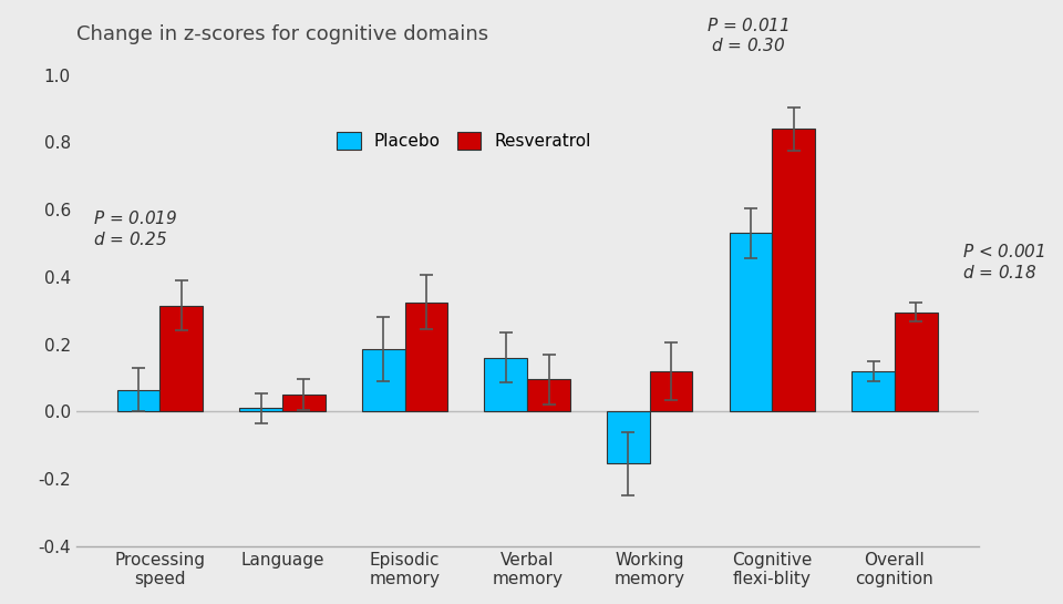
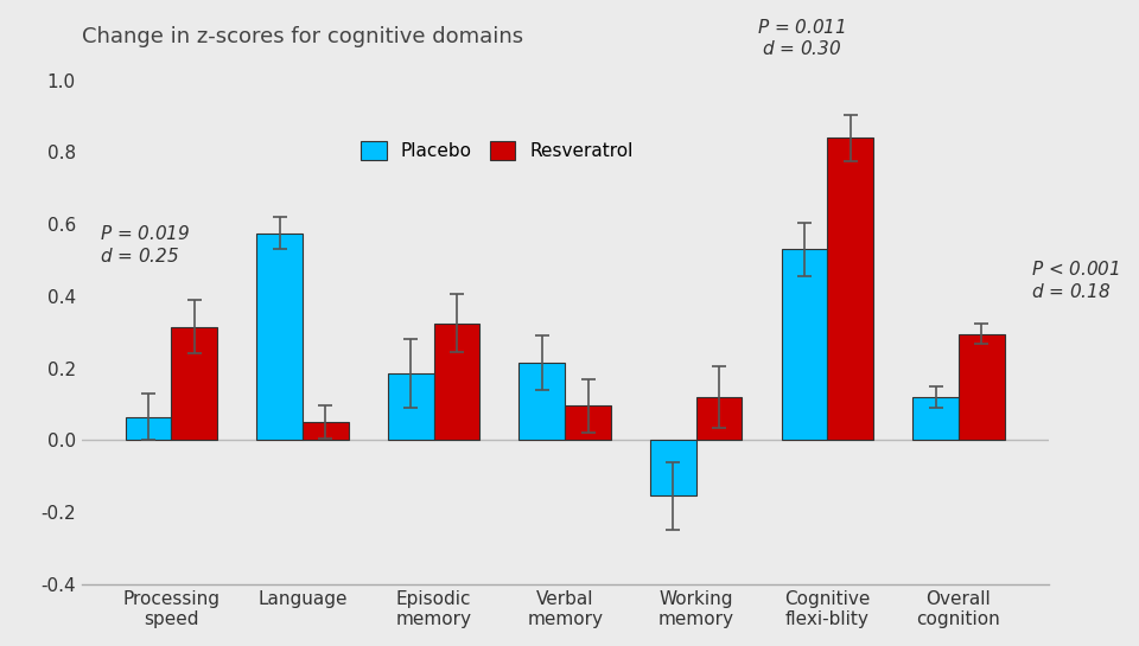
Placebo/Language: 0.010 -> 0.575
Placebo/Verbal memory: 0.160 -> 0.215
